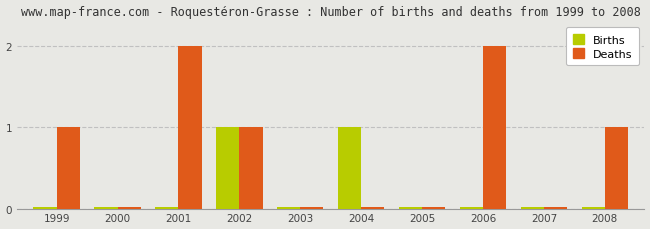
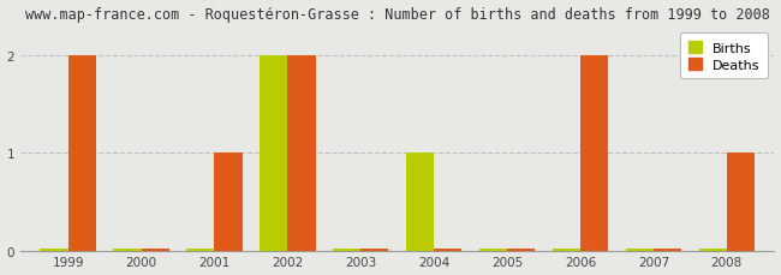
Deaths/1999: 1 -> 2
Deaths/2001: 2 -> 1
Births/2002: 1 -> 2
Deaths/2002: 1 -> 2
